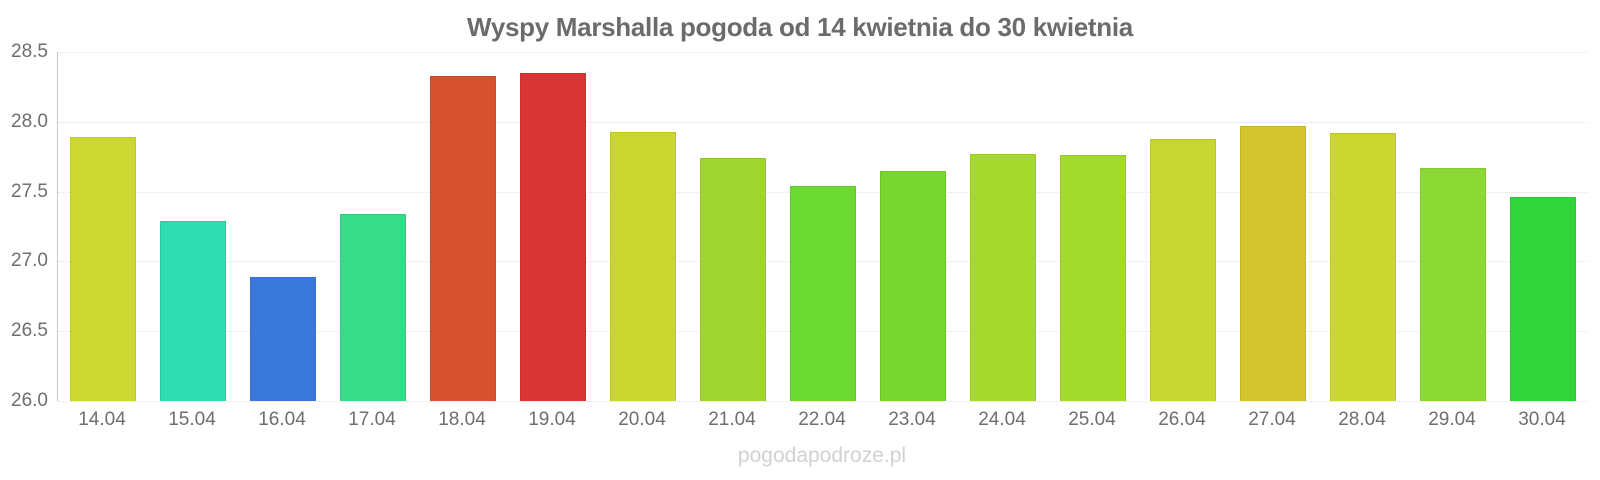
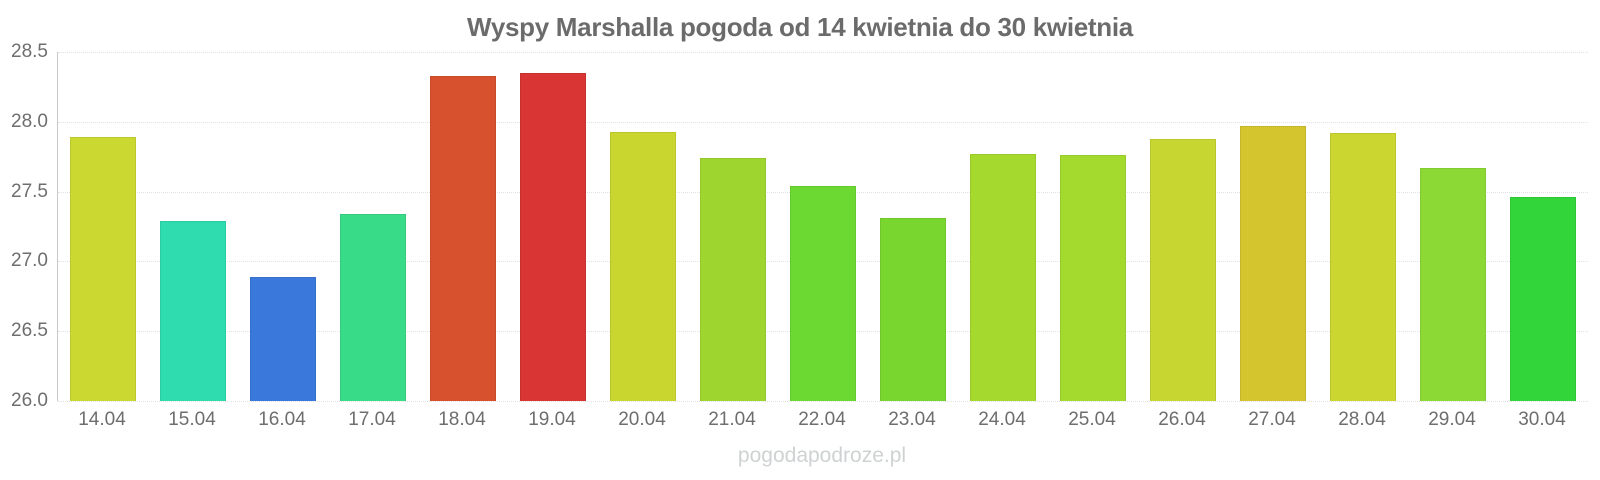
23.04: 27.65 -> 27.31
